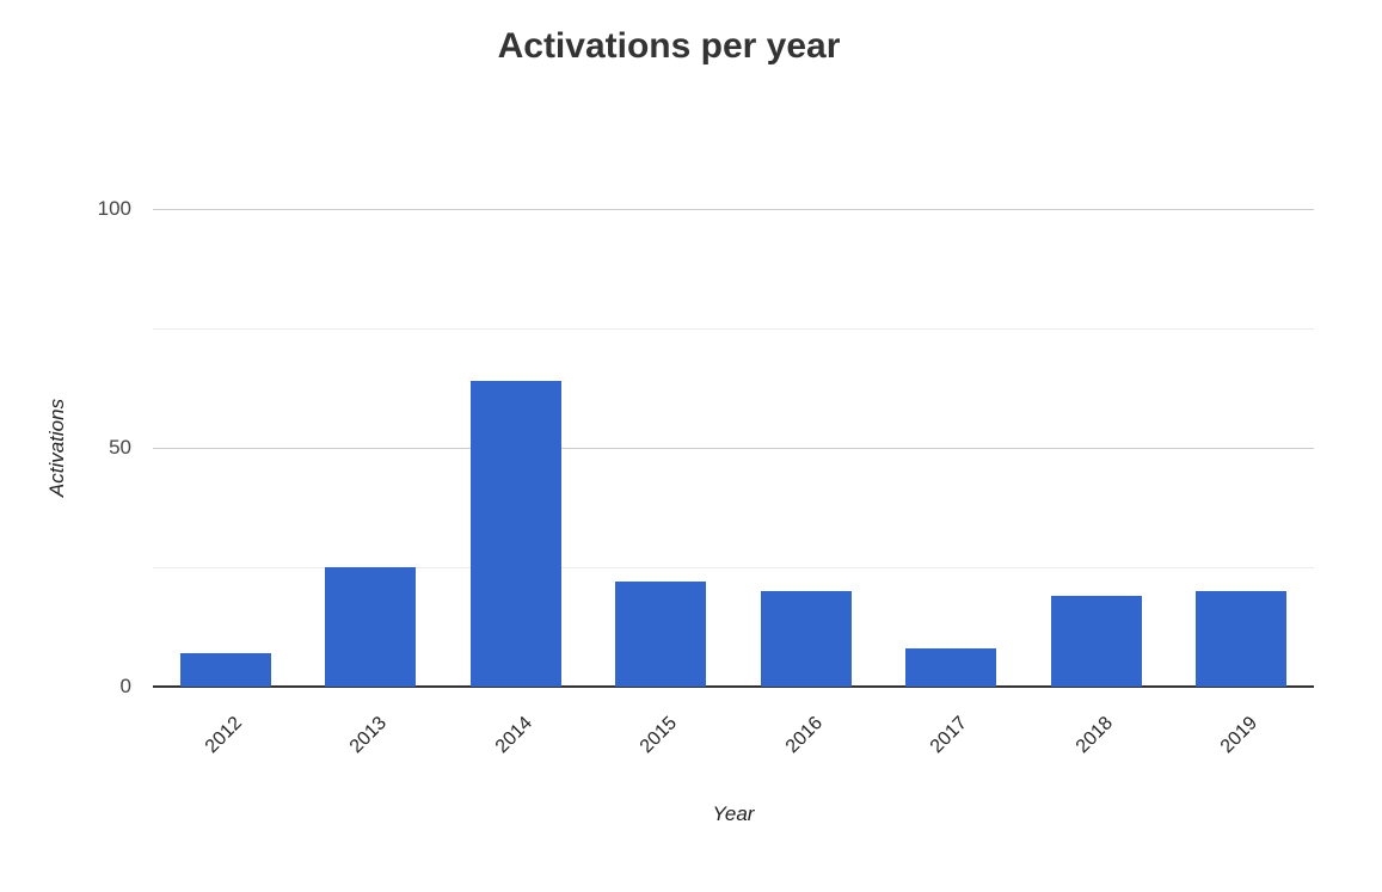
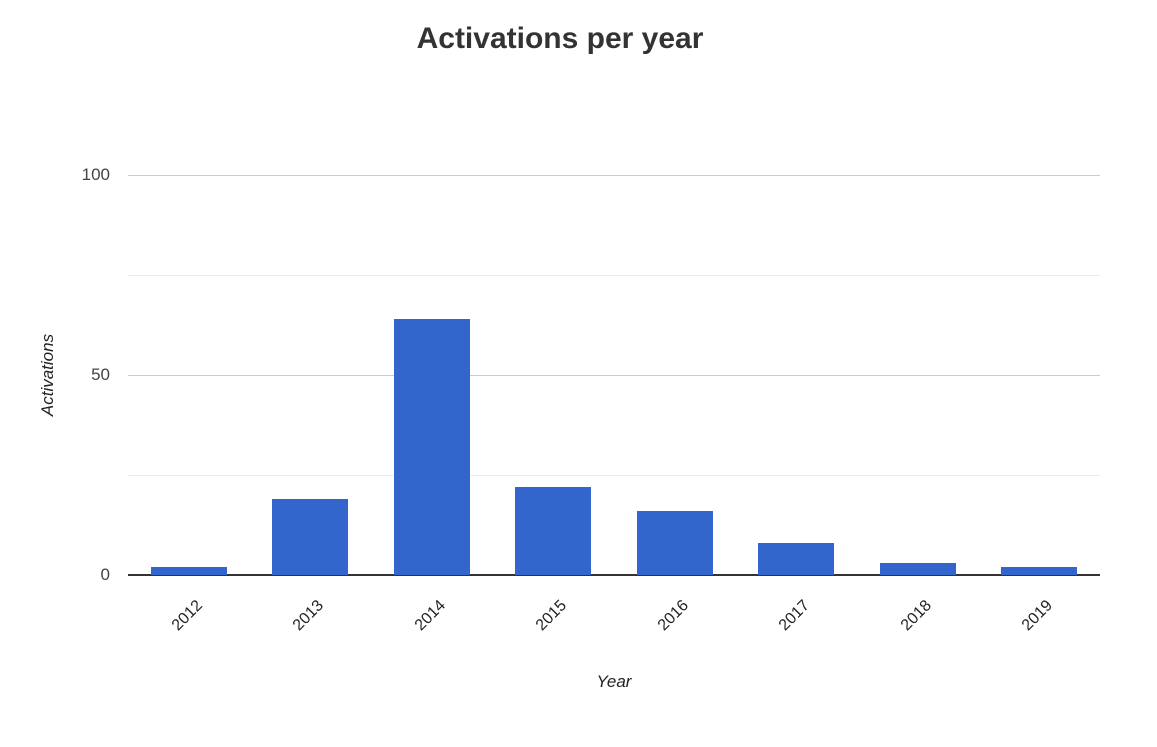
2012: 7 -> 2
2013: 25 -> 19
2016: 20 -> 16
2018: 19 -> 3
2019: 20 -> 2
